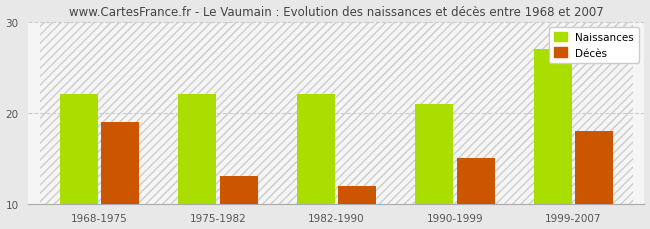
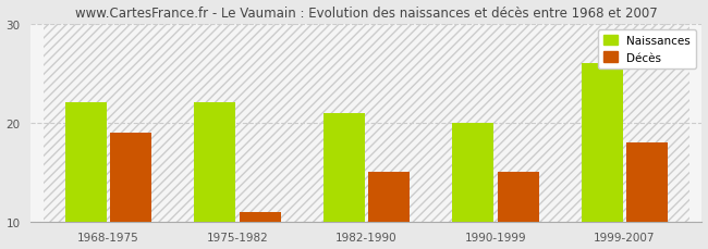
Décès/1975-1982: 13 -> 11
Naissances/1982-1990: 22 -> 21
Décès/1982-1990: 12 -> 15
Naissances/1990-1999: 21 -> 20
Naissances/1999-2007: 27 -> 26
